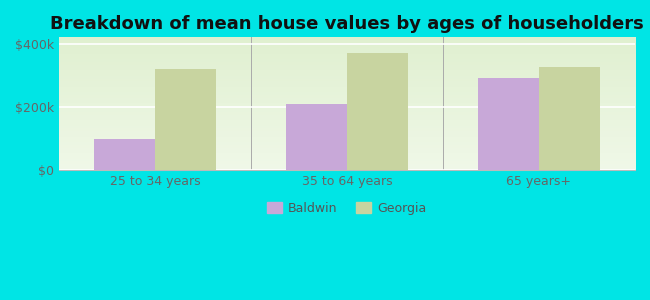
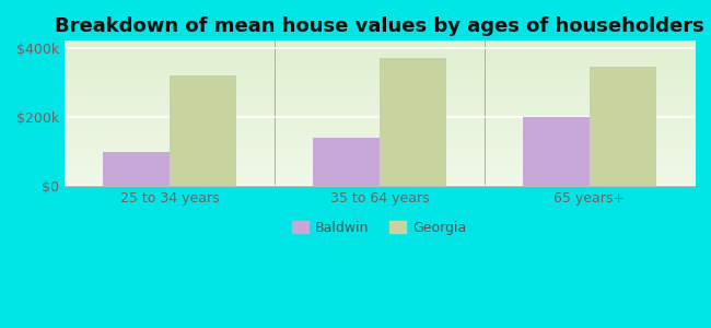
Baldwin/35 to 64 years: $210k -> $140k
Baldwin/65 years+: $290k -> $200k
Georgia/65 years+: $325k -> $345k
